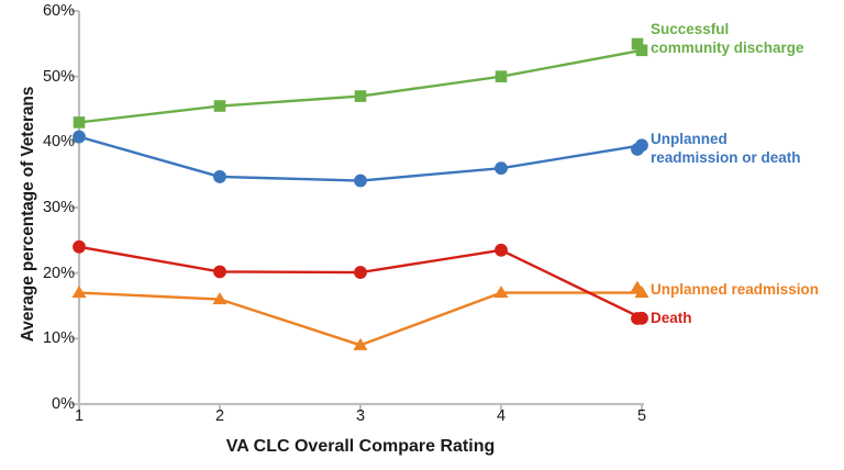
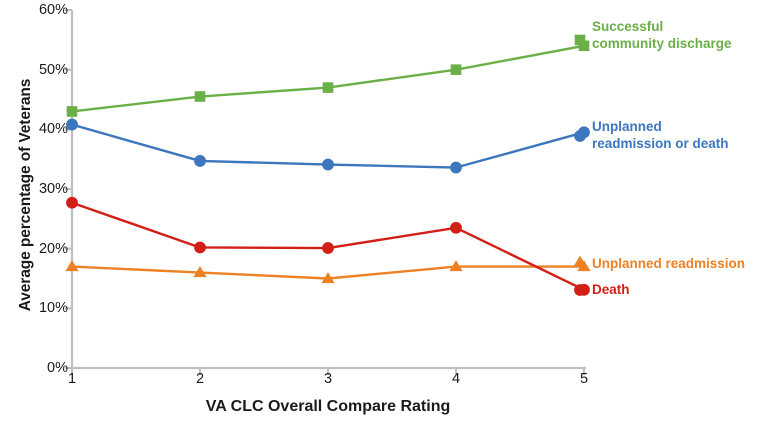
Death/1: 24% -> 28%
Unplanned readmission/3: 9% -> 15%
Unplanned readmission or death/4: 36% -> 34%
